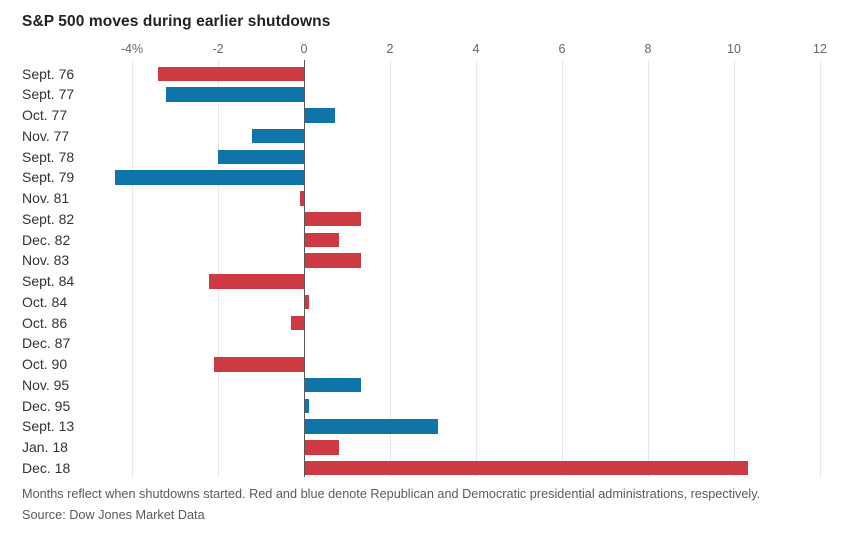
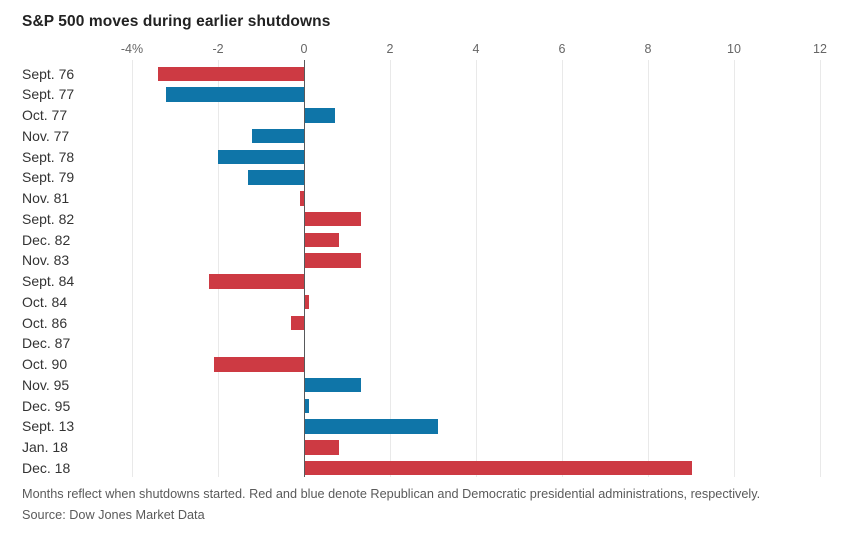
Sept. 79: -4.4 -> -1.3
Dec. 18: 10.3 -> 9.0
